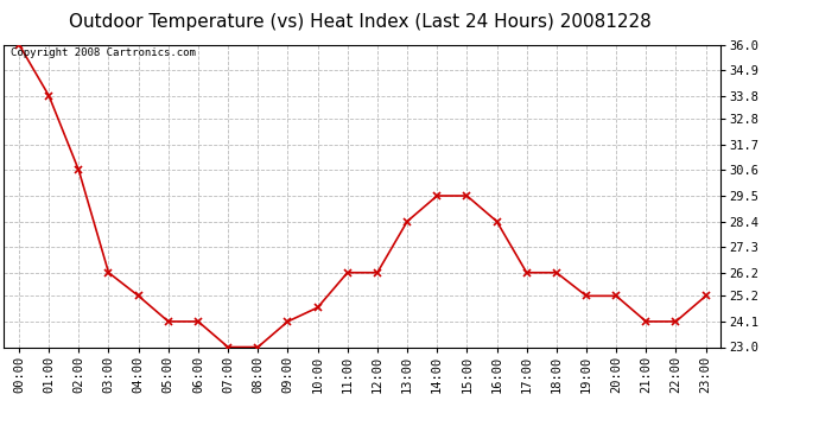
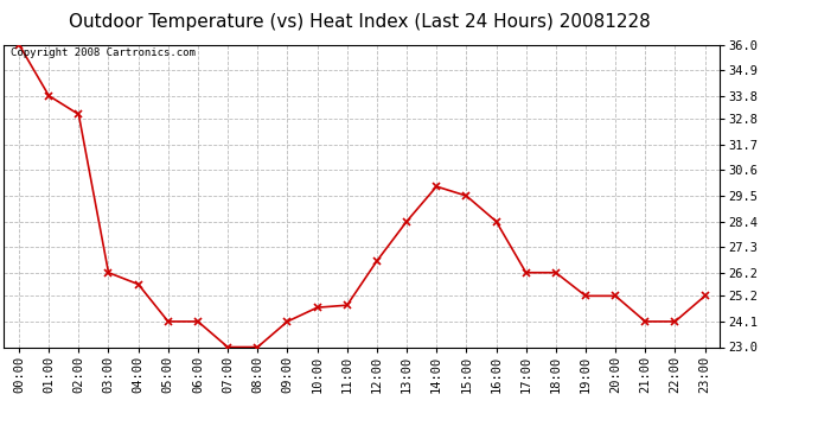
02:00: 30.6 -> 33.0
04:00: 25.2 -> 25.7
11:00: 26.2 -> 24.8
12:00: 26.2 -> 26.7
14:00: 29.5 -> 29.9
